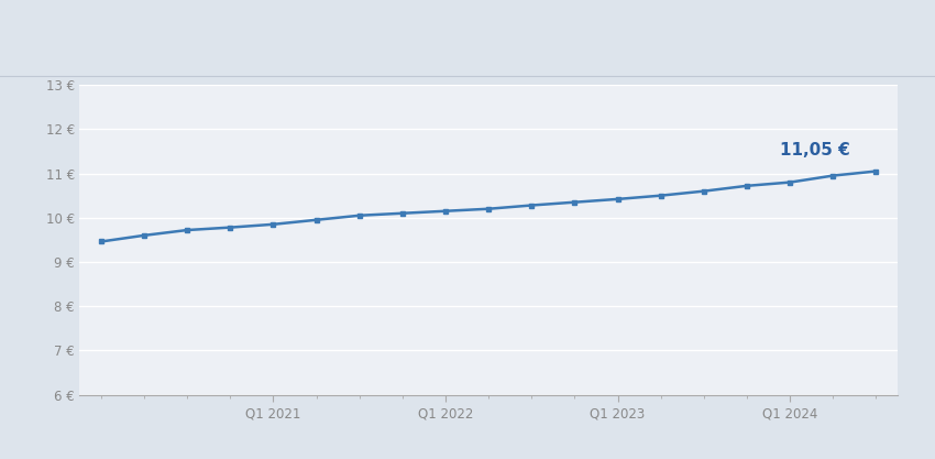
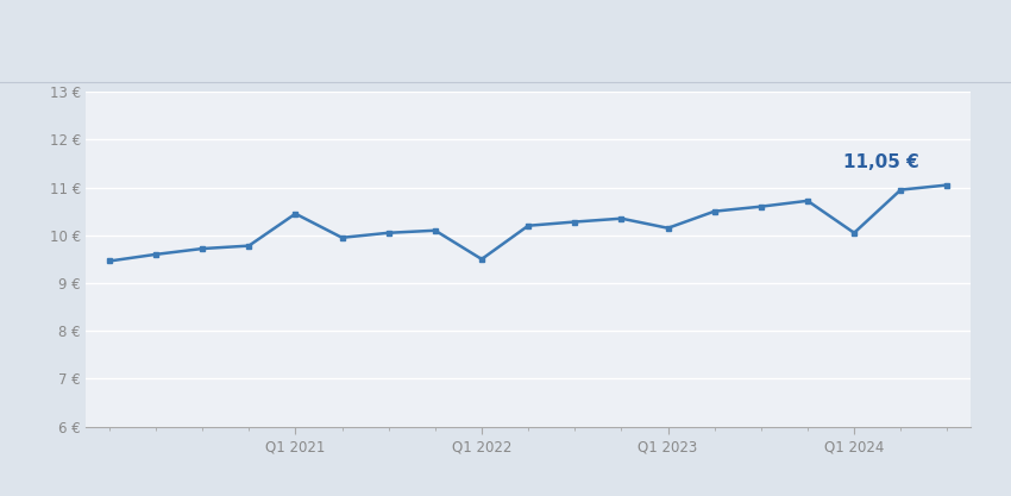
Q1 2021: 9.85 € -> 10.45 €
Q1 2022: 10.15 € -> 9.50 €
Q1 2023: 10.42 € -> 10.15 €
Q1 2024: 10.80 € -> 10.05 €
